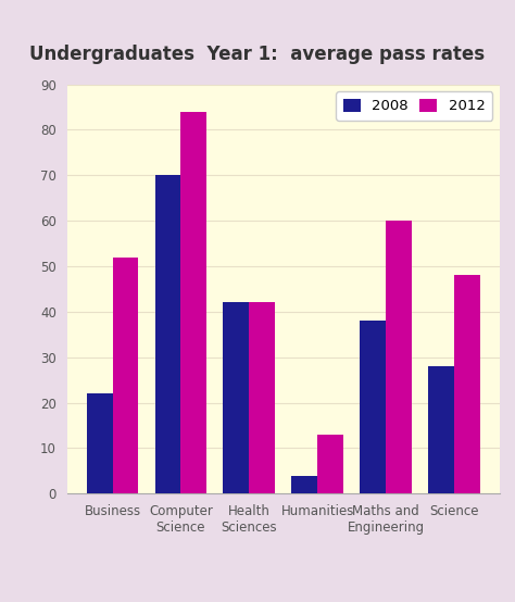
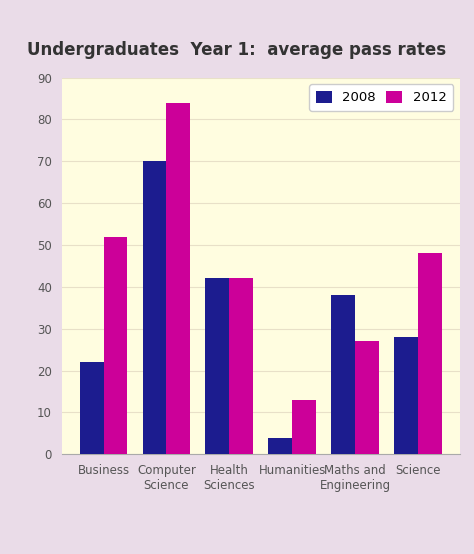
2012/Maths and Engineering: 60 -> 27
